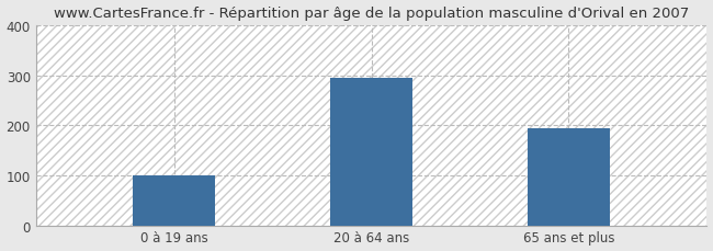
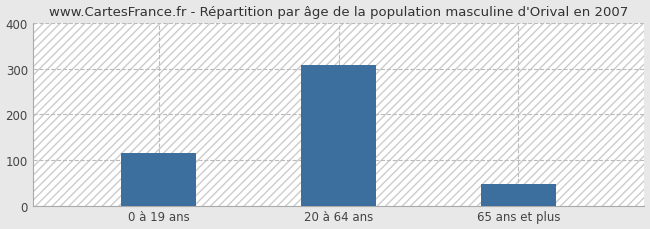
0 à 19 ans: 100 -> 115
20 à 64 ans: 295 -> 308
65 ans et plus: 195 -> 48
